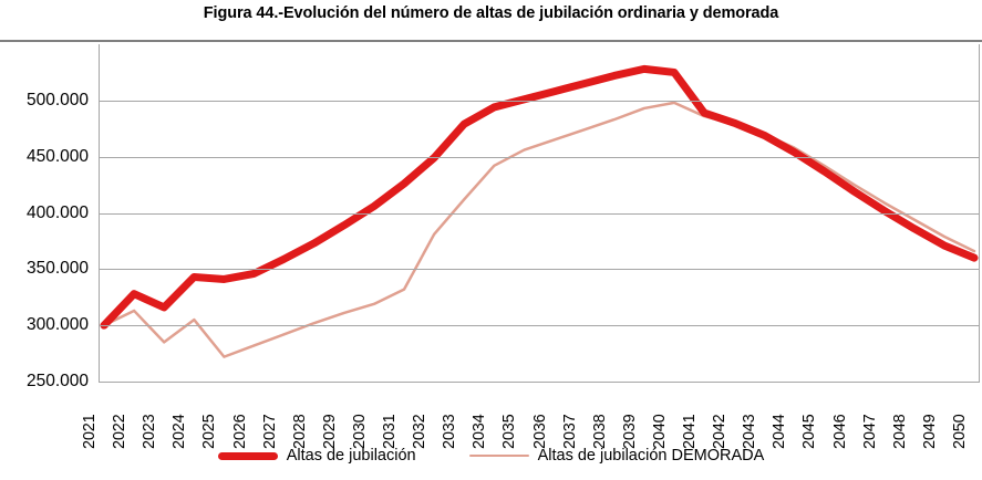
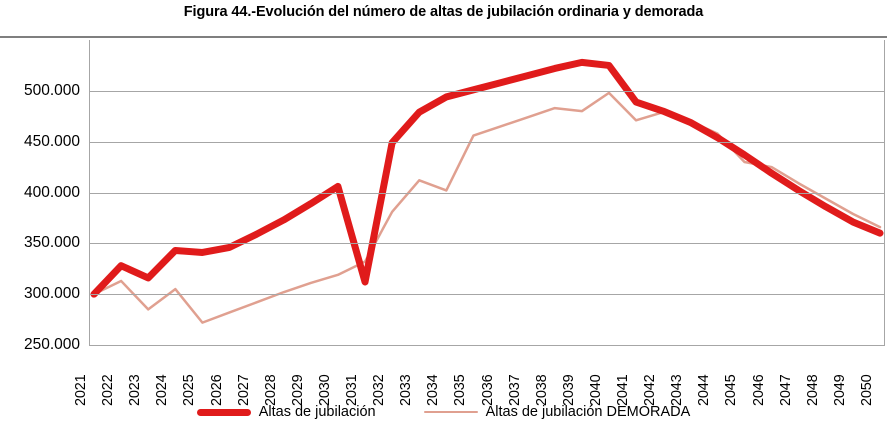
Altas de jubilación/2031: 426000 -> 312000
Altas de jubilación DEMORADA/2034: 442000 -> 402000
Altas de jubilación DEMORADA/2039: 493000 -> 480000
Altas de jubilación DEMORADA/2041: 486000 -> 471000
Altas de jubilación DEMORADA/2045: 442000 -> 430000
